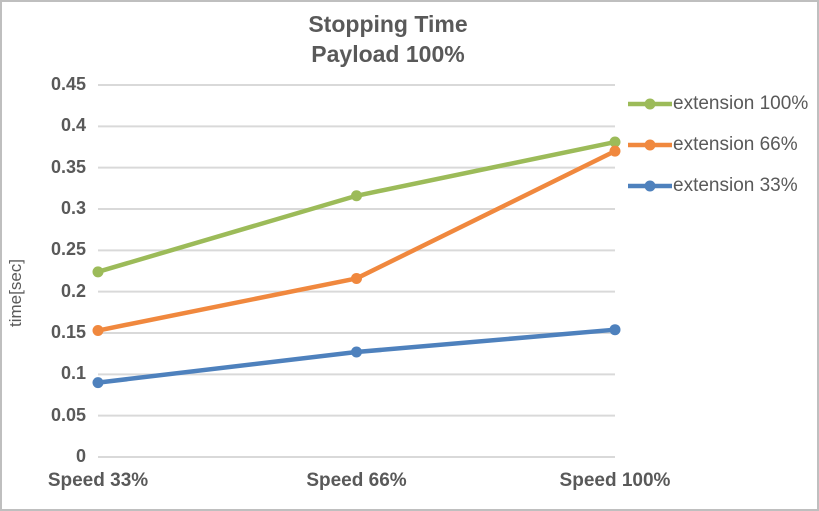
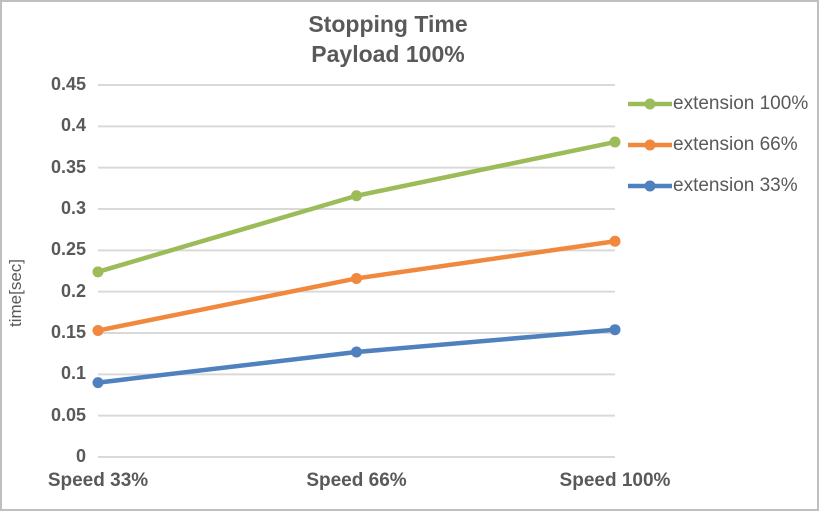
extension 66%/Speed 100%: 0.37 -> 0.26
